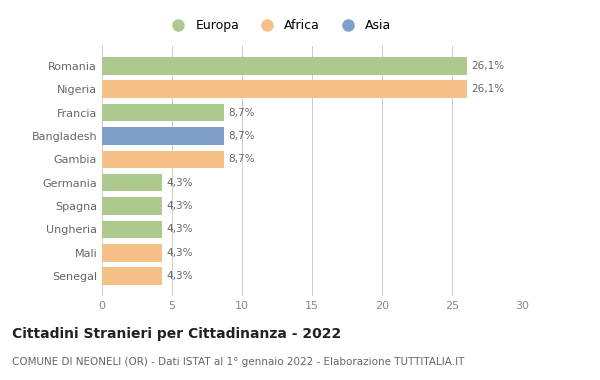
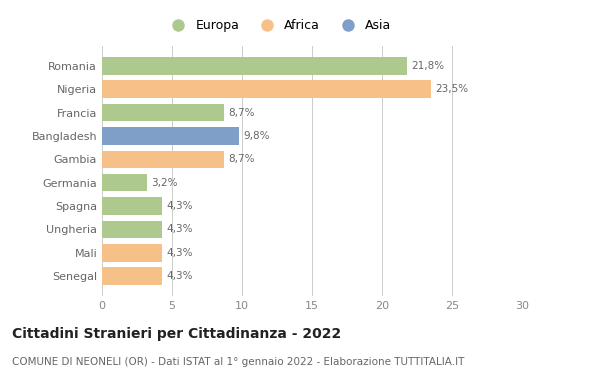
Romania: 26,1% -> 21,8%
Nigeria: 26,1% -> 23,5%
Bangladesh: 8,7% -> 9,8%
Germania: 4,3% -> 3,2%
